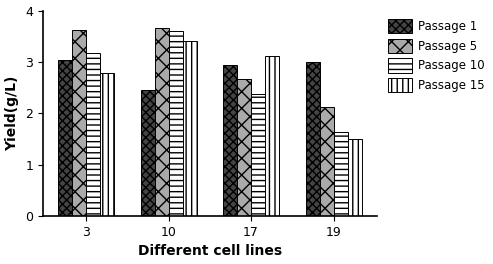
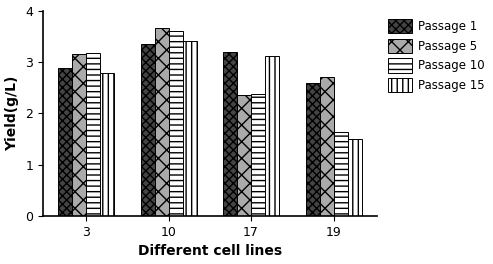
Passage 1/3: 3.04 -> 2.88
Passage 5/3: 3.62 -> 3.15
Passage 1/10: 2.46 -> 3.35
Passage 1/17: 2.94 -> 3.20
Passage 5/17: 2.66 -> 2.35
Passage 1/19: 3.00 -> 2.60
Passage 5/19: 2.12 -> 2.70
